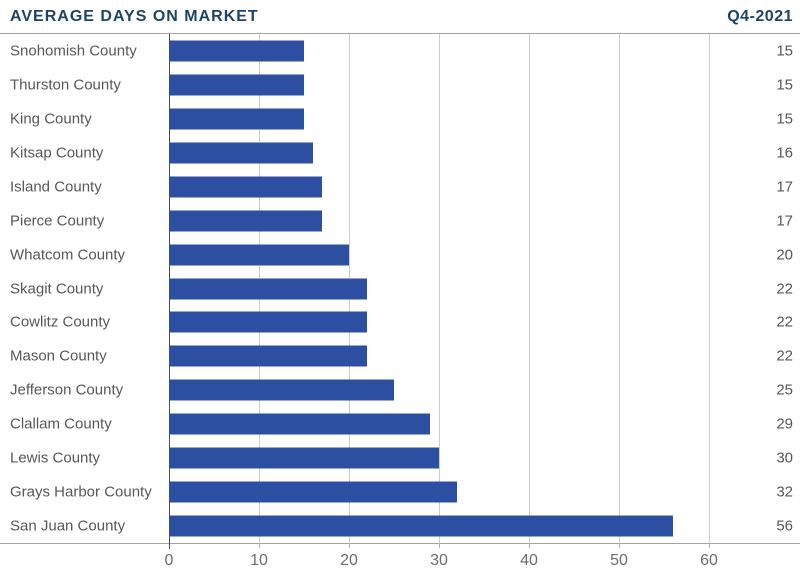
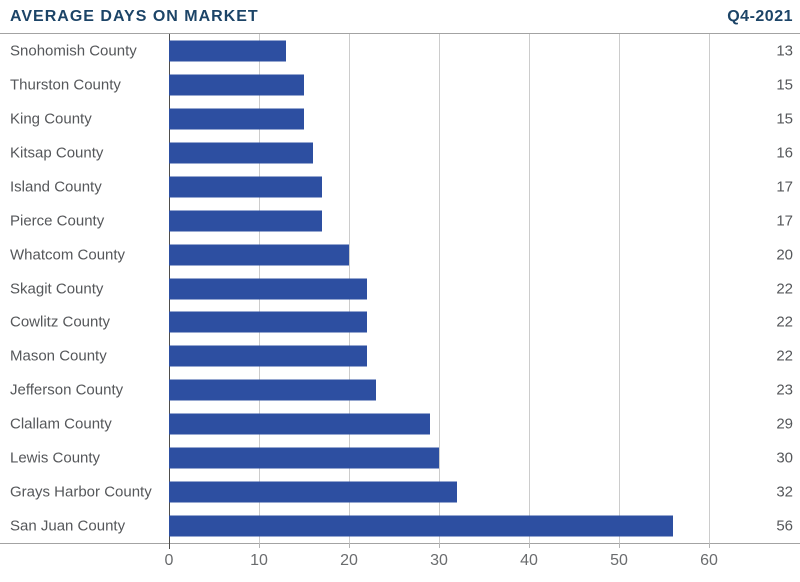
Snohomish County: 15 -> 13
Jefferson County: 25 -> 23
